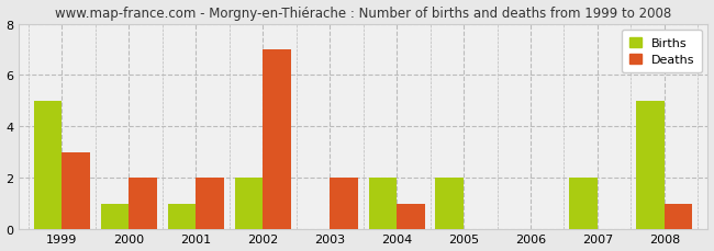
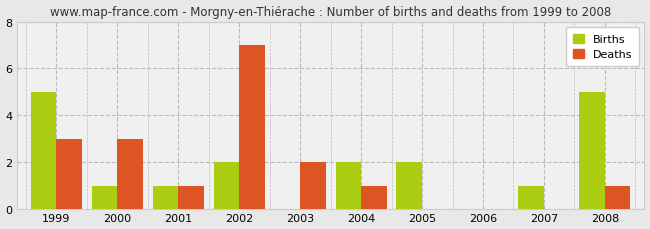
Deaths/2000: 2 -> 3
Deaths/2001: 2 -> 1
Births/2007: 2 -> 1
